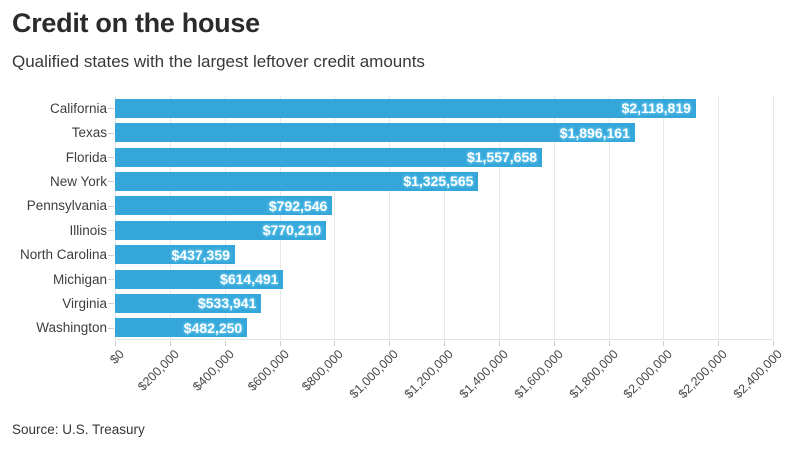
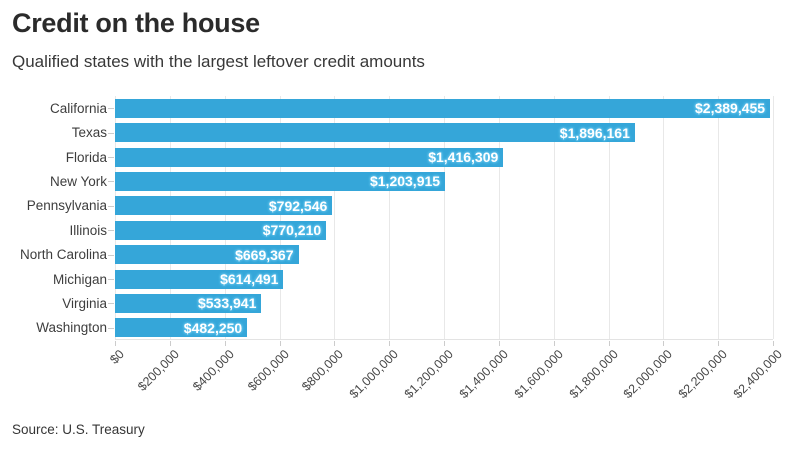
California: $2,118,819 -> $2,389,455
Florida: $1,557,658 -> $1,416,309
New York: $1,325,565 -> $1,203,915
North Carolina: $437,359 -> $669,367
